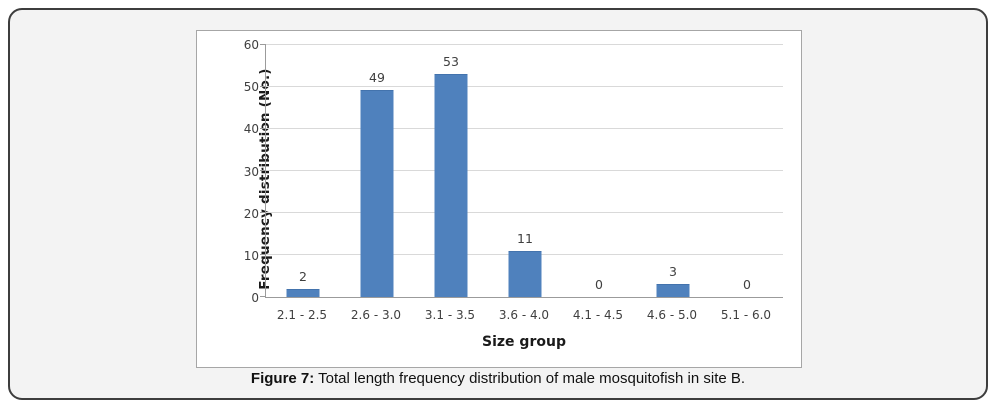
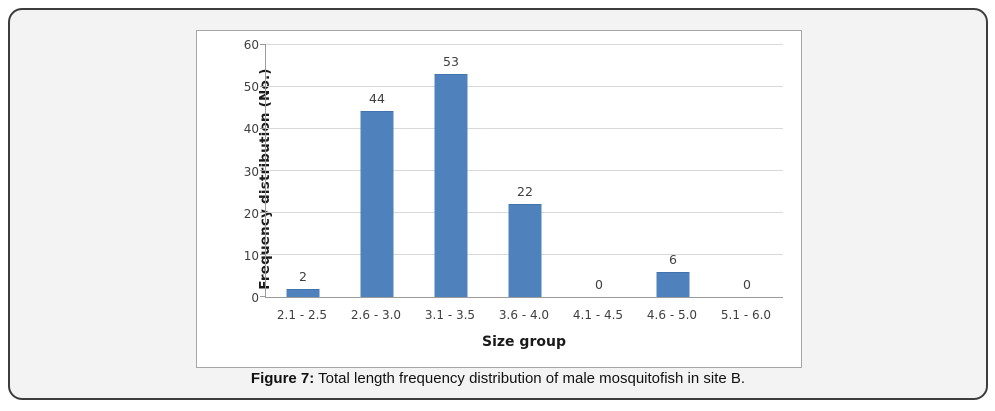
2.6 - 3.0: 49 -> 44
3.6 - 4.0: 11 -> 22
4.6 - 5.0: 3 -> 6
